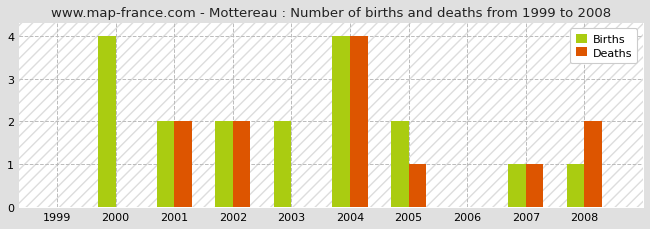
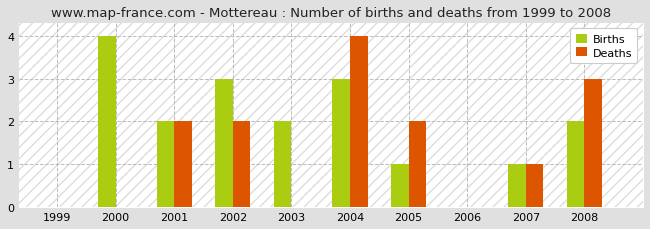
Births/2002: 2 -> 3
Births/2004: 4 -> 3
Births/2005: 2 -> 1
Deaths/2005: 1 -> 2
Births/2008: 1 -> 2
Deaths/2008: 2 -> 3
